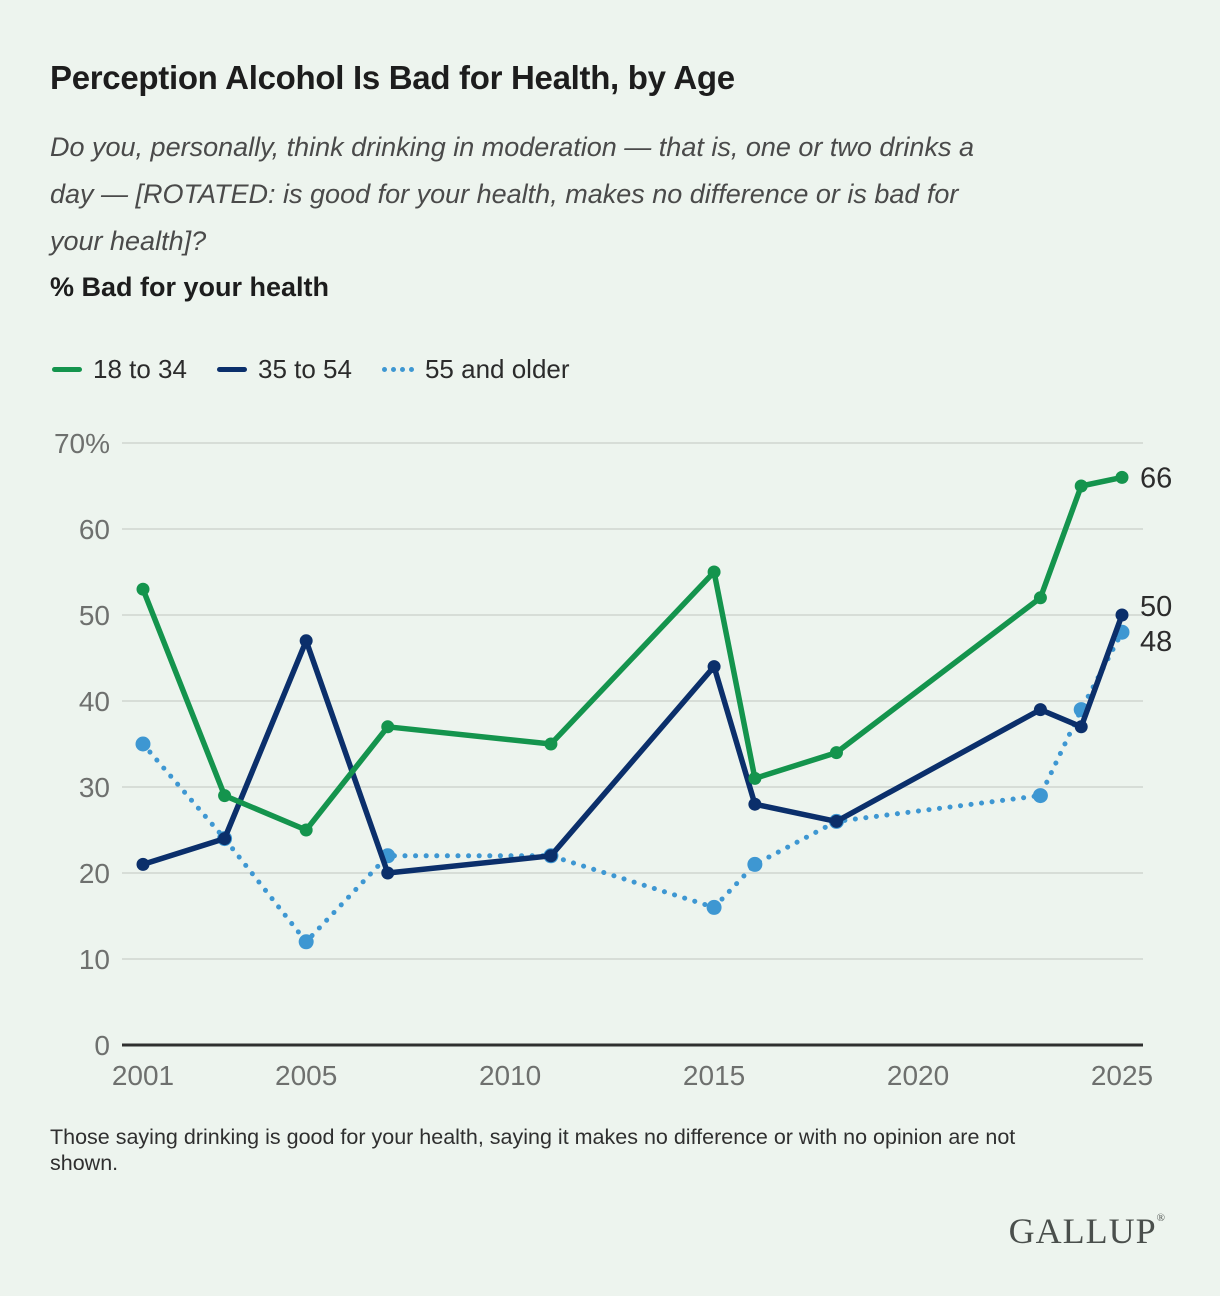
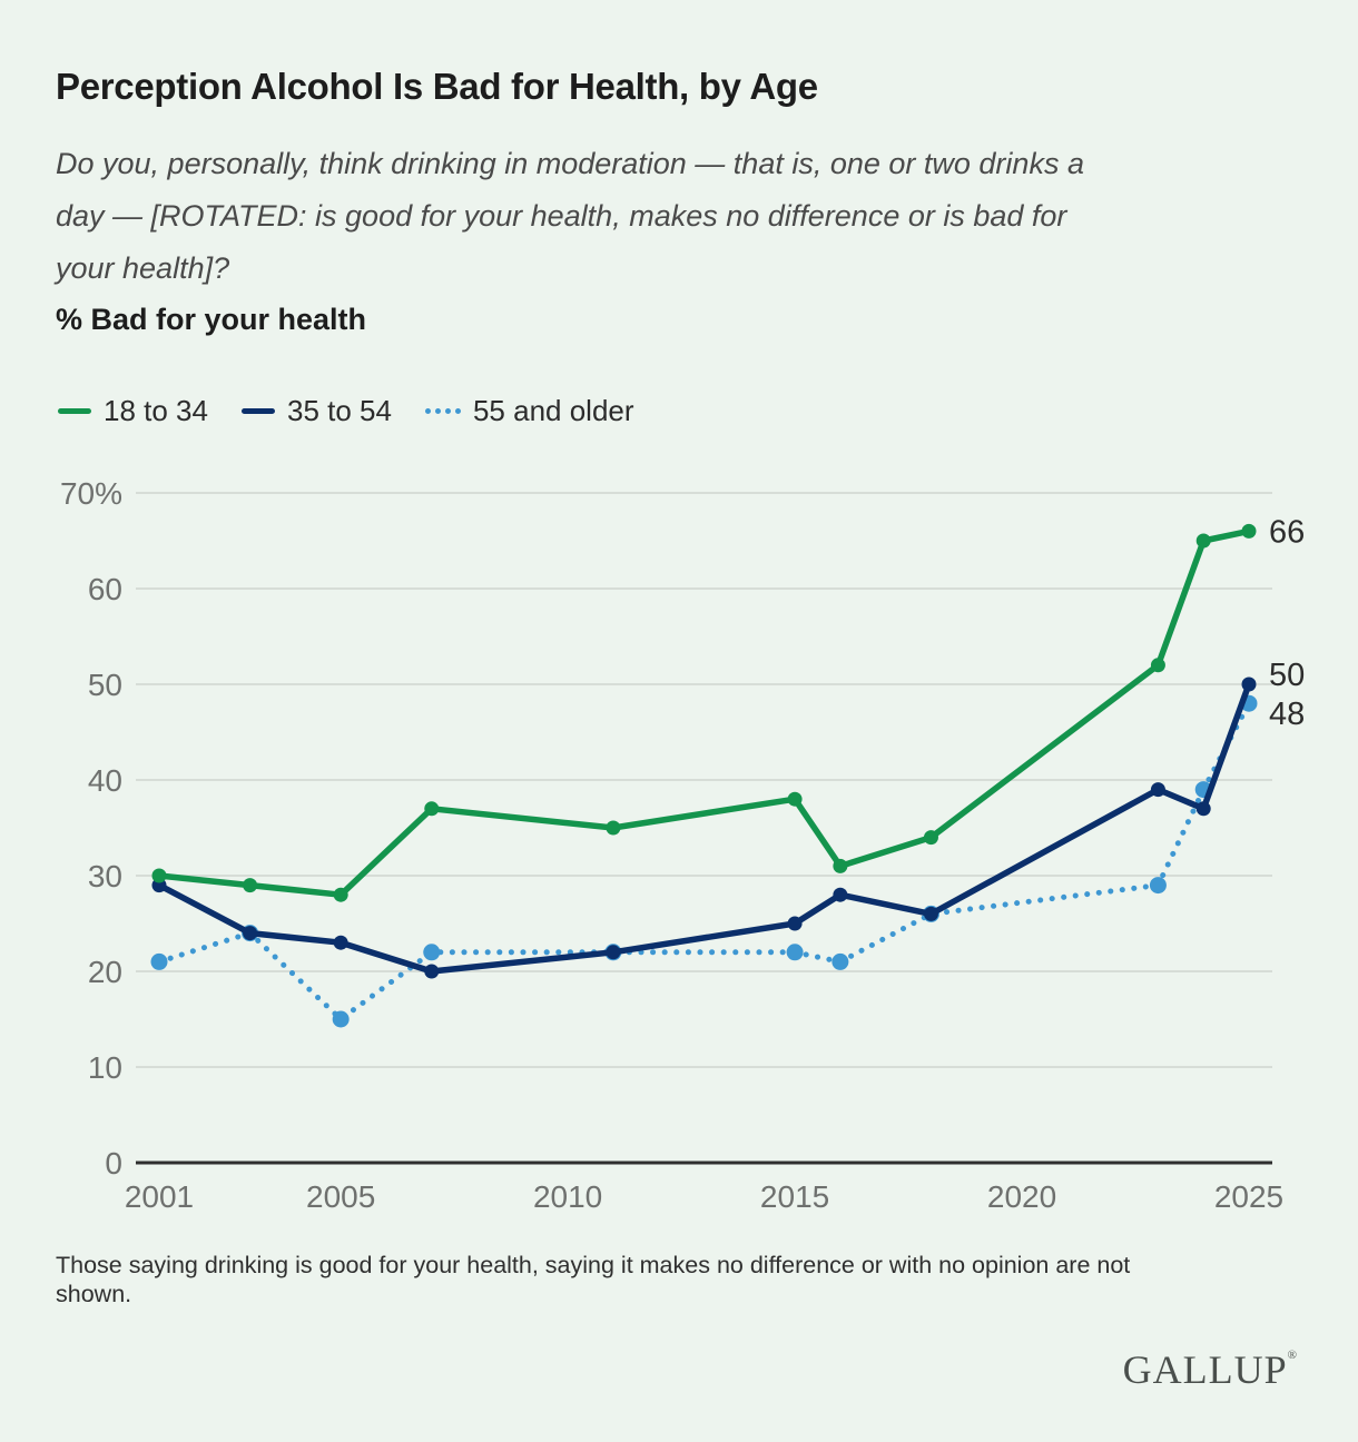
55 and older/2001: 35% -> 21%
35 to 54/2001: 21% -> 29%
18 to 34/2001: 53% -> 30%
55 and older/2005: 12% -> 15%
35 to 54/2005: 47% -> 23%
18 to 34/2005: 25% -> 28%
55 and older/2015: 16% -> 22%
35 to 54/2015: 44% -> 25%
18 to 34/2015: 55% -> 38%
